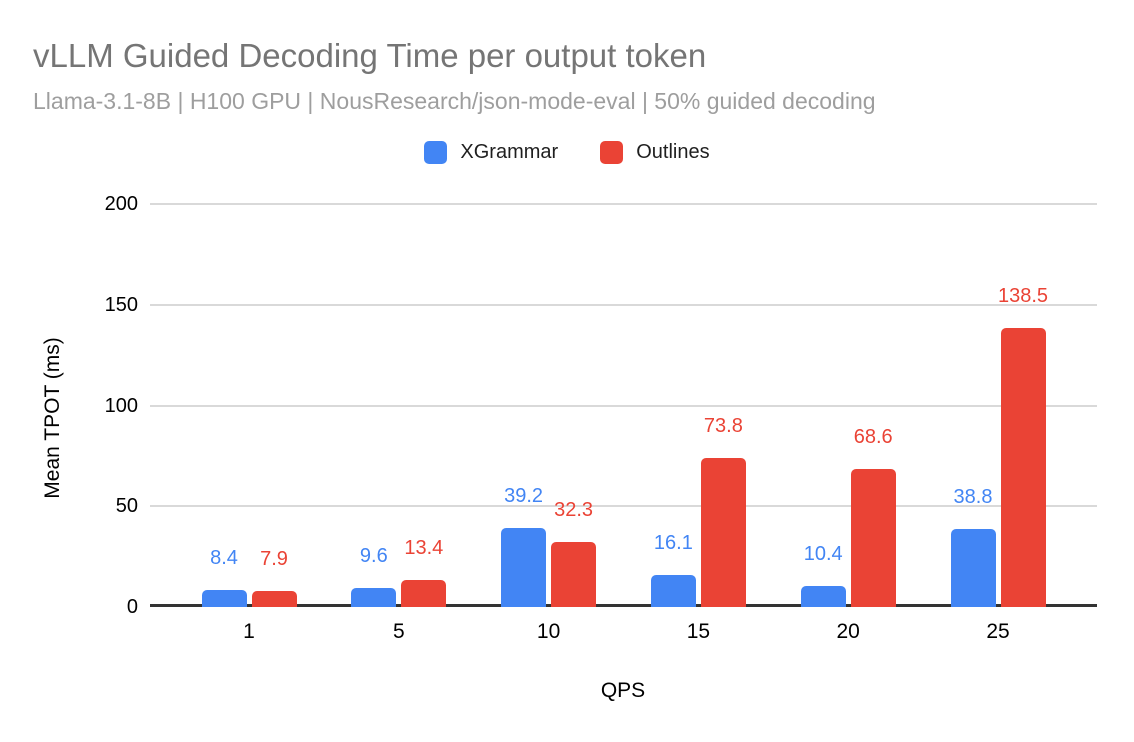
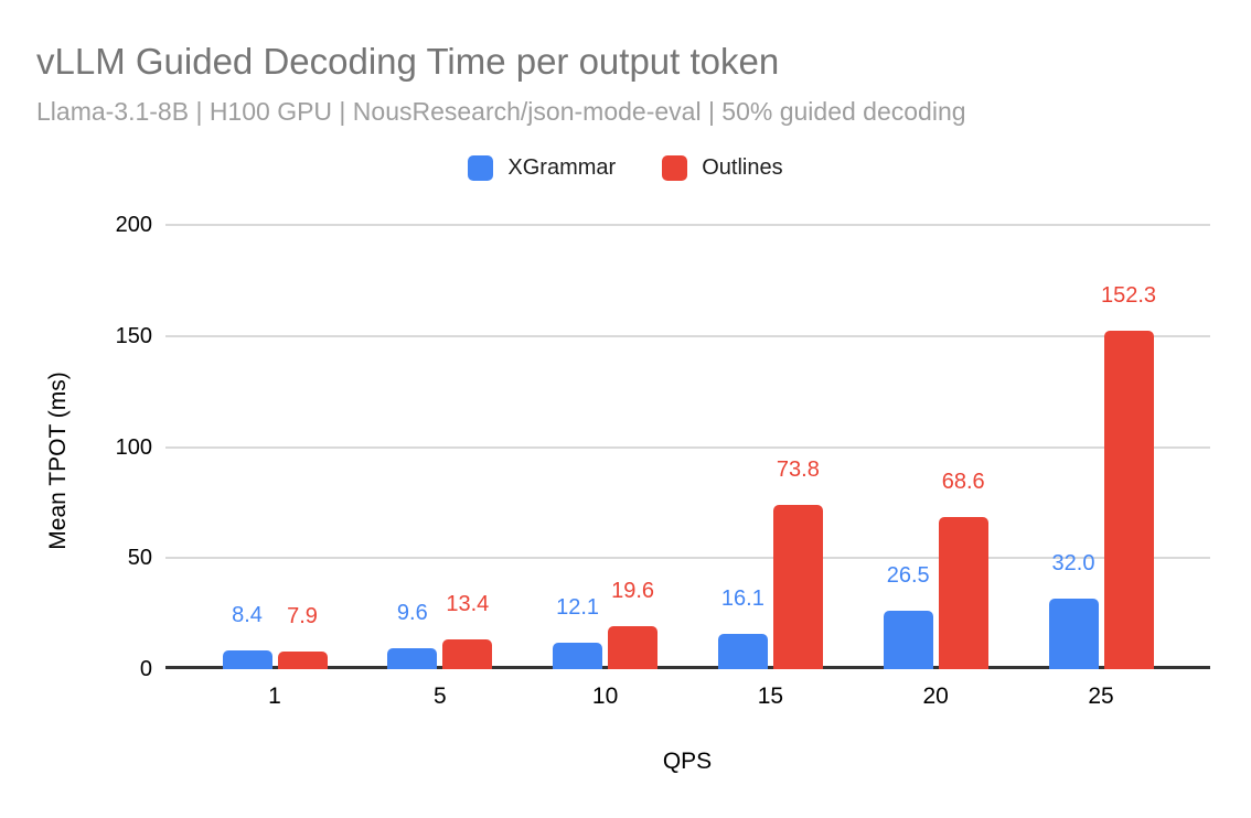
XGrammar/10: 39.2 -> 12.1
Outlines/10: 32.3 -> 19.6
XGrammar/20: 10.4 -> 26.5
XGrammar/25: 38.8 -> 32.0
Outlines/25: 138.5 -> 152.3
